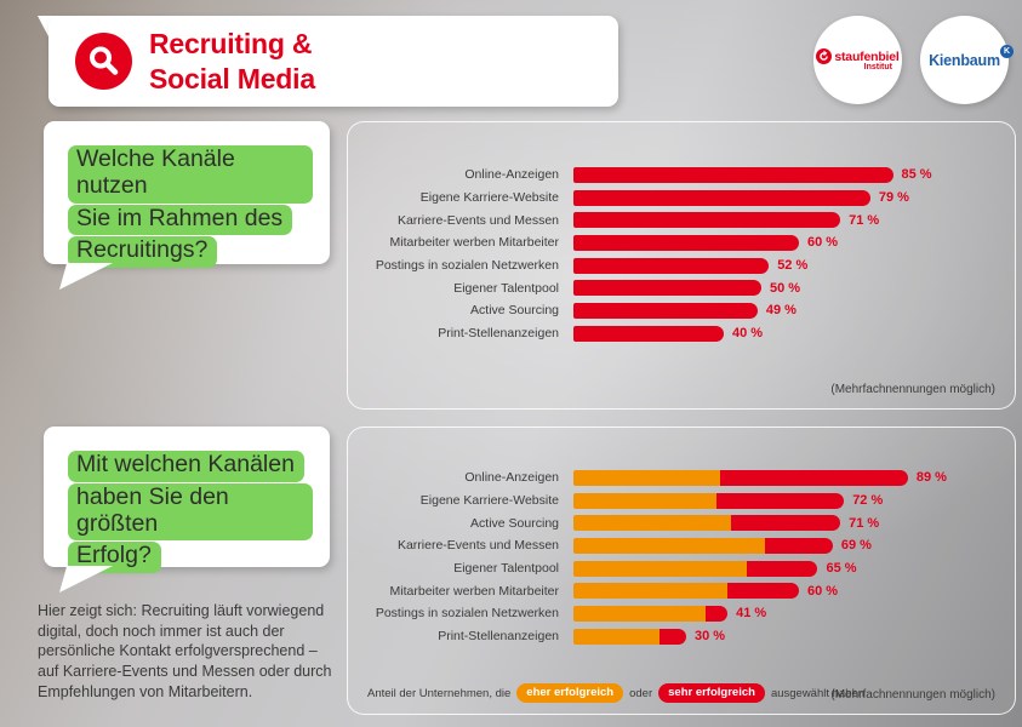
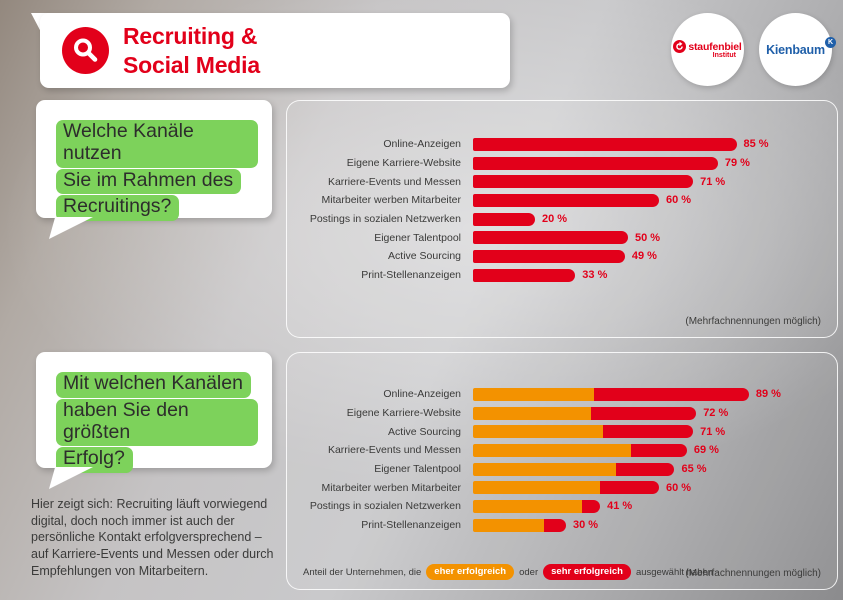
Welche Kanäle nutzen Sie im Rahmen des Recruitings?/Postings in sozialen Netzwerken: 52 -> 20
Welche Kanäle nutzen Sie im Rahmen des Recruitings?/Print-Stellenanzeigen: 40 -> 33
